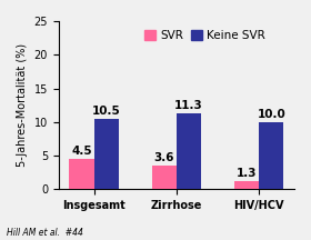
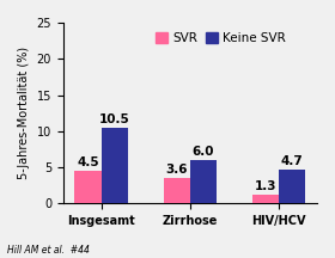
Keine SVR/Zirrhose: 11.3 -> 6.0
Keine SVR/HIV/HCV: 10.0 -> 4.7
